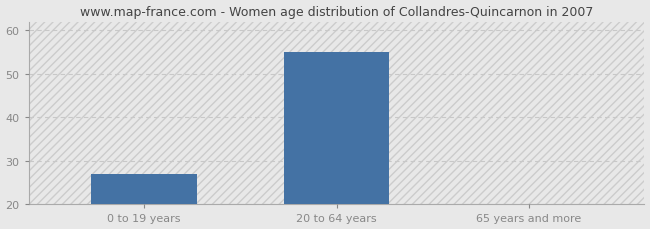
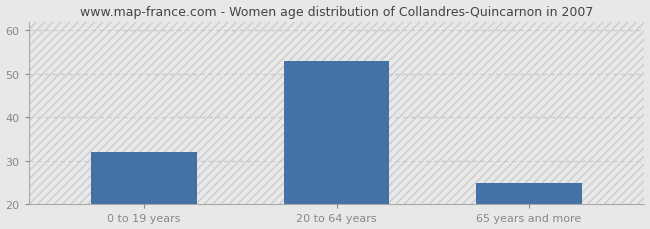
0 to 19 years: 27.0 -> 32.0
20 to 64 years: 55.0 -> 53.0
65 years and more: 20.2 -> 25.0
